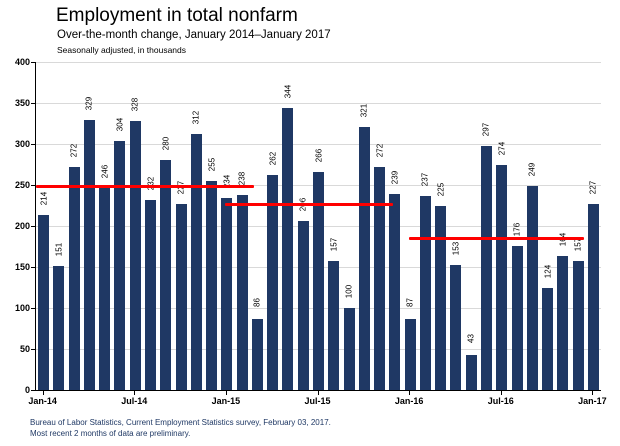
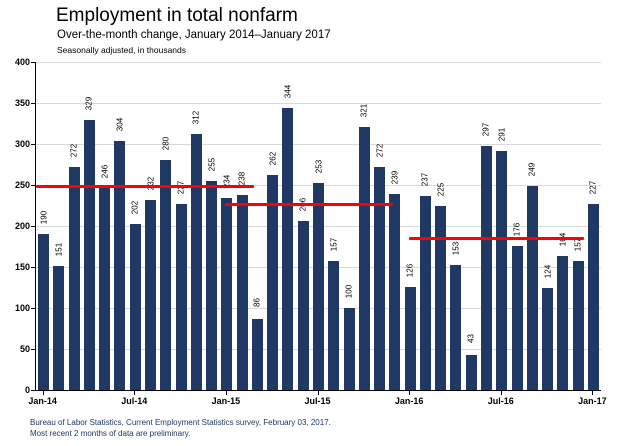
Jan-14: 214 -> 190
Jul-14: 328 -> 202
Jul-15: 266 -> 253
Jan-16: 87 -> 126
Jul-16: 274 -> 291
